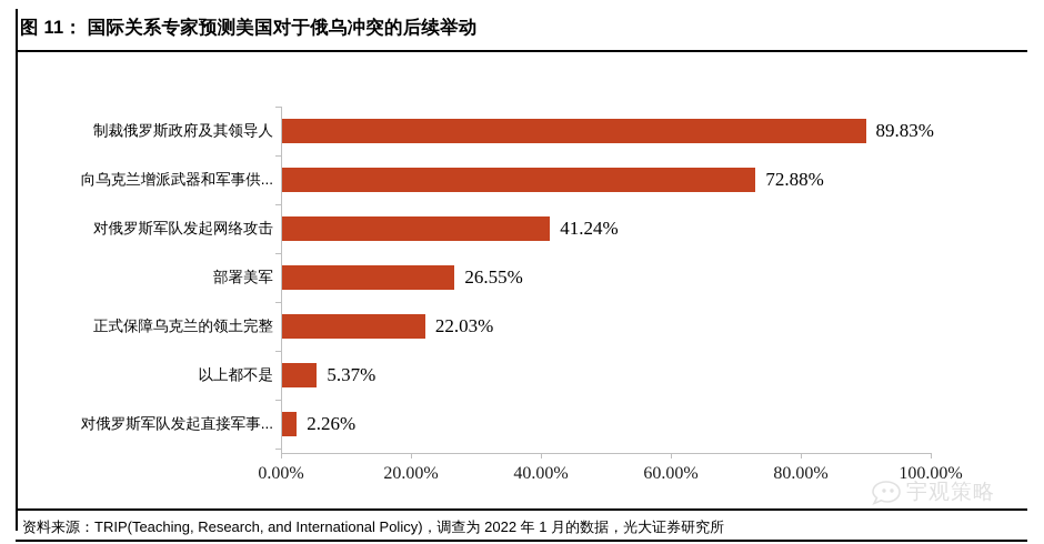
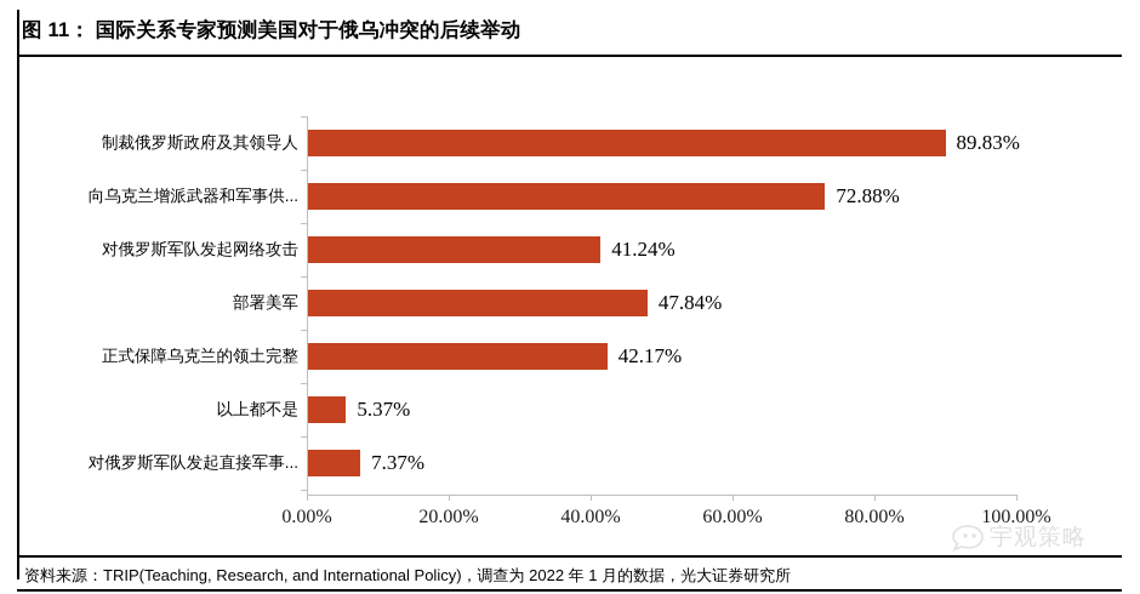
部署美军: 26.55% -> 47.84%
正式保障乌克兰的领土完整: 22.03% -> 42.17%
对俄罗斯军队发起直接军事...: 2.26% -> 7.37%
